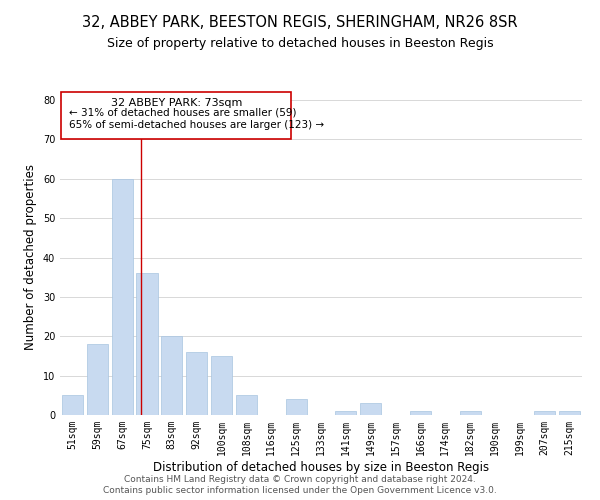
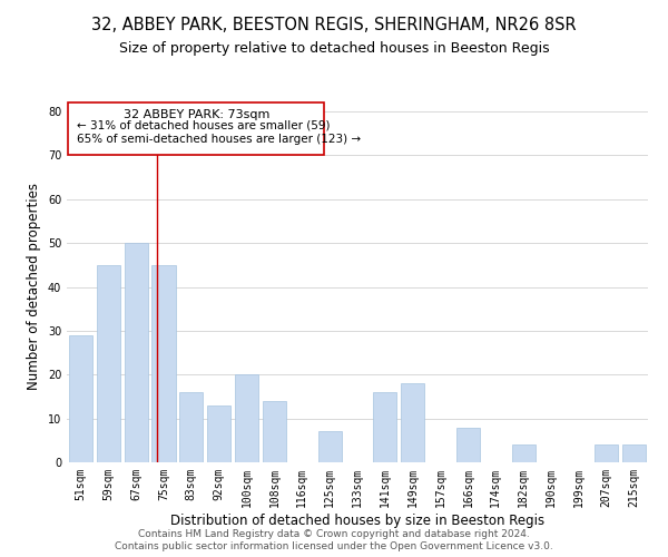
51sqm: 5 -> 29
59sqm: 18 -> 45
67sqm: 60 -> 50
75sqm: 36 -> 45
83sqm: 20 -> 16
92sqm: 16 -> 13
100sqm: 15 -> 20
108sqm: 5 -> 14
125sqm: 4 -> 7
141sqm: 1 -> 16
149sqm: 3 -> 18
166sqm: 1 -> 8
182sqm: 1 -> 4
207sqm: 1 -> 4
215sqm: 1 -> 4
